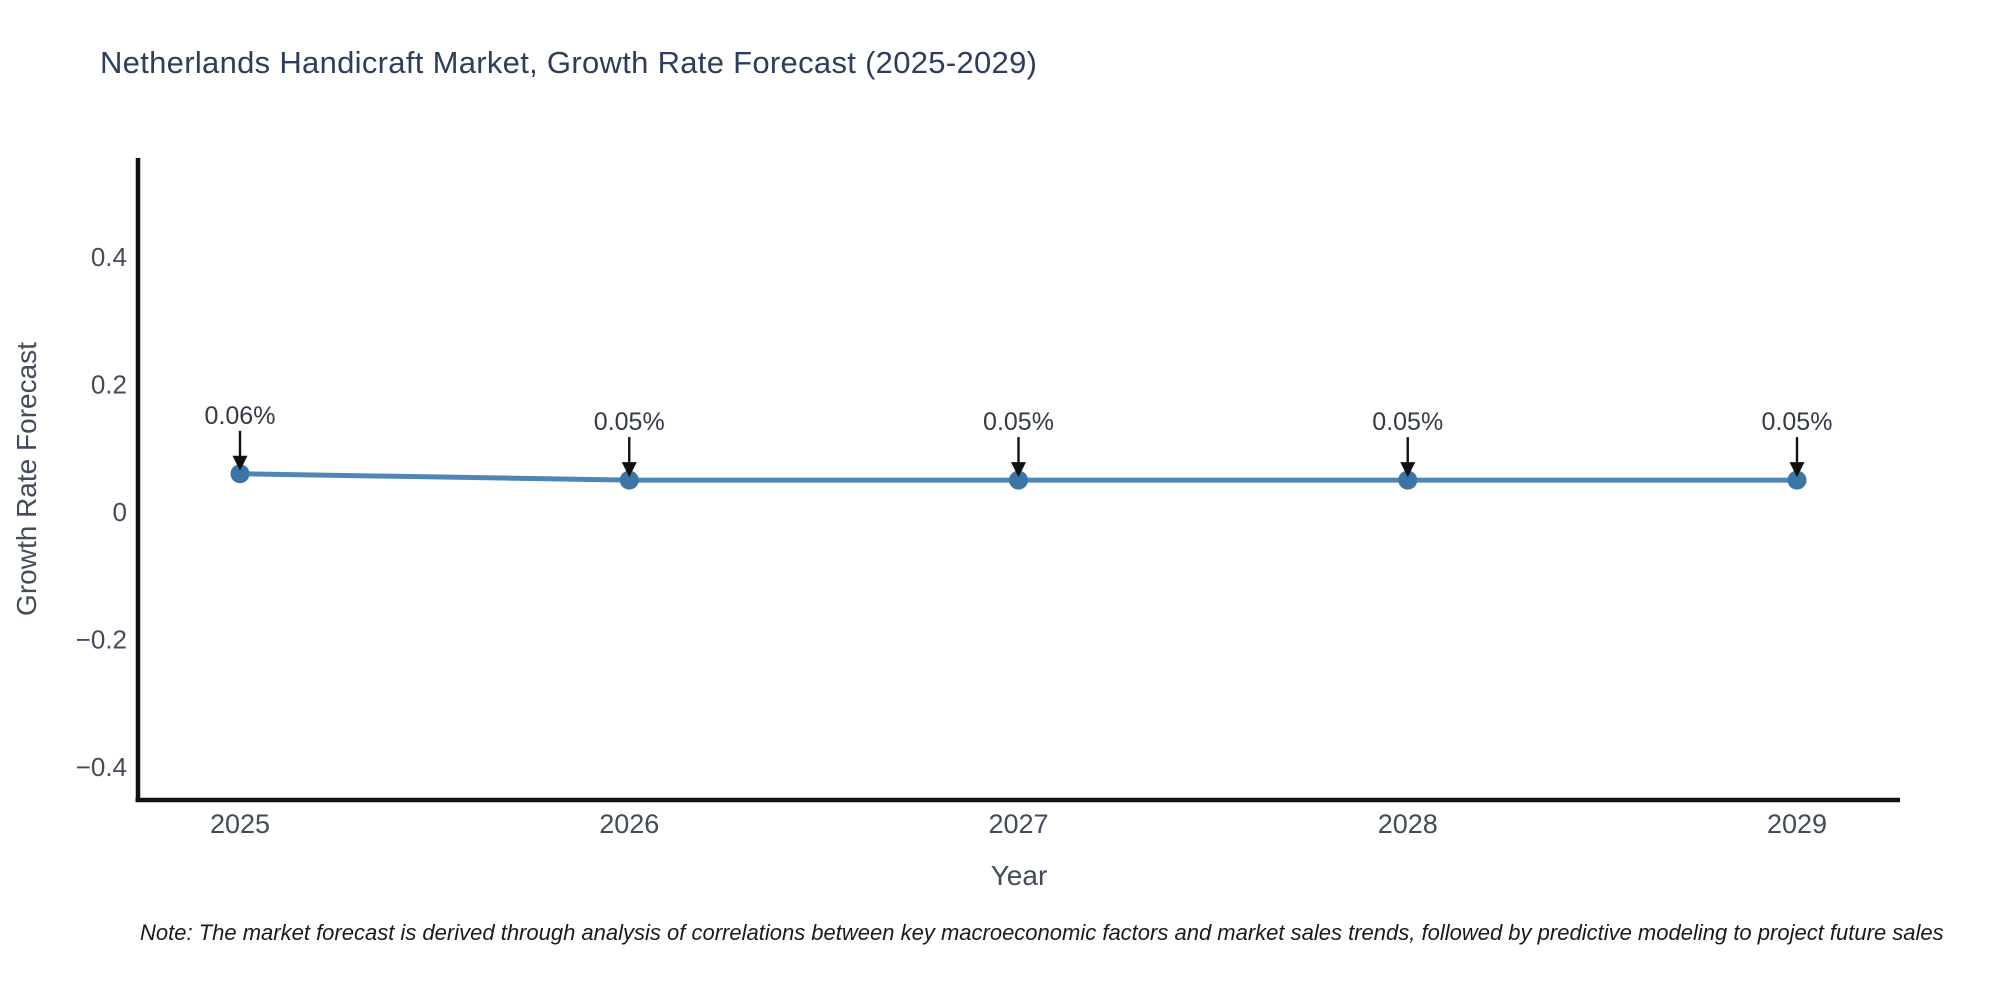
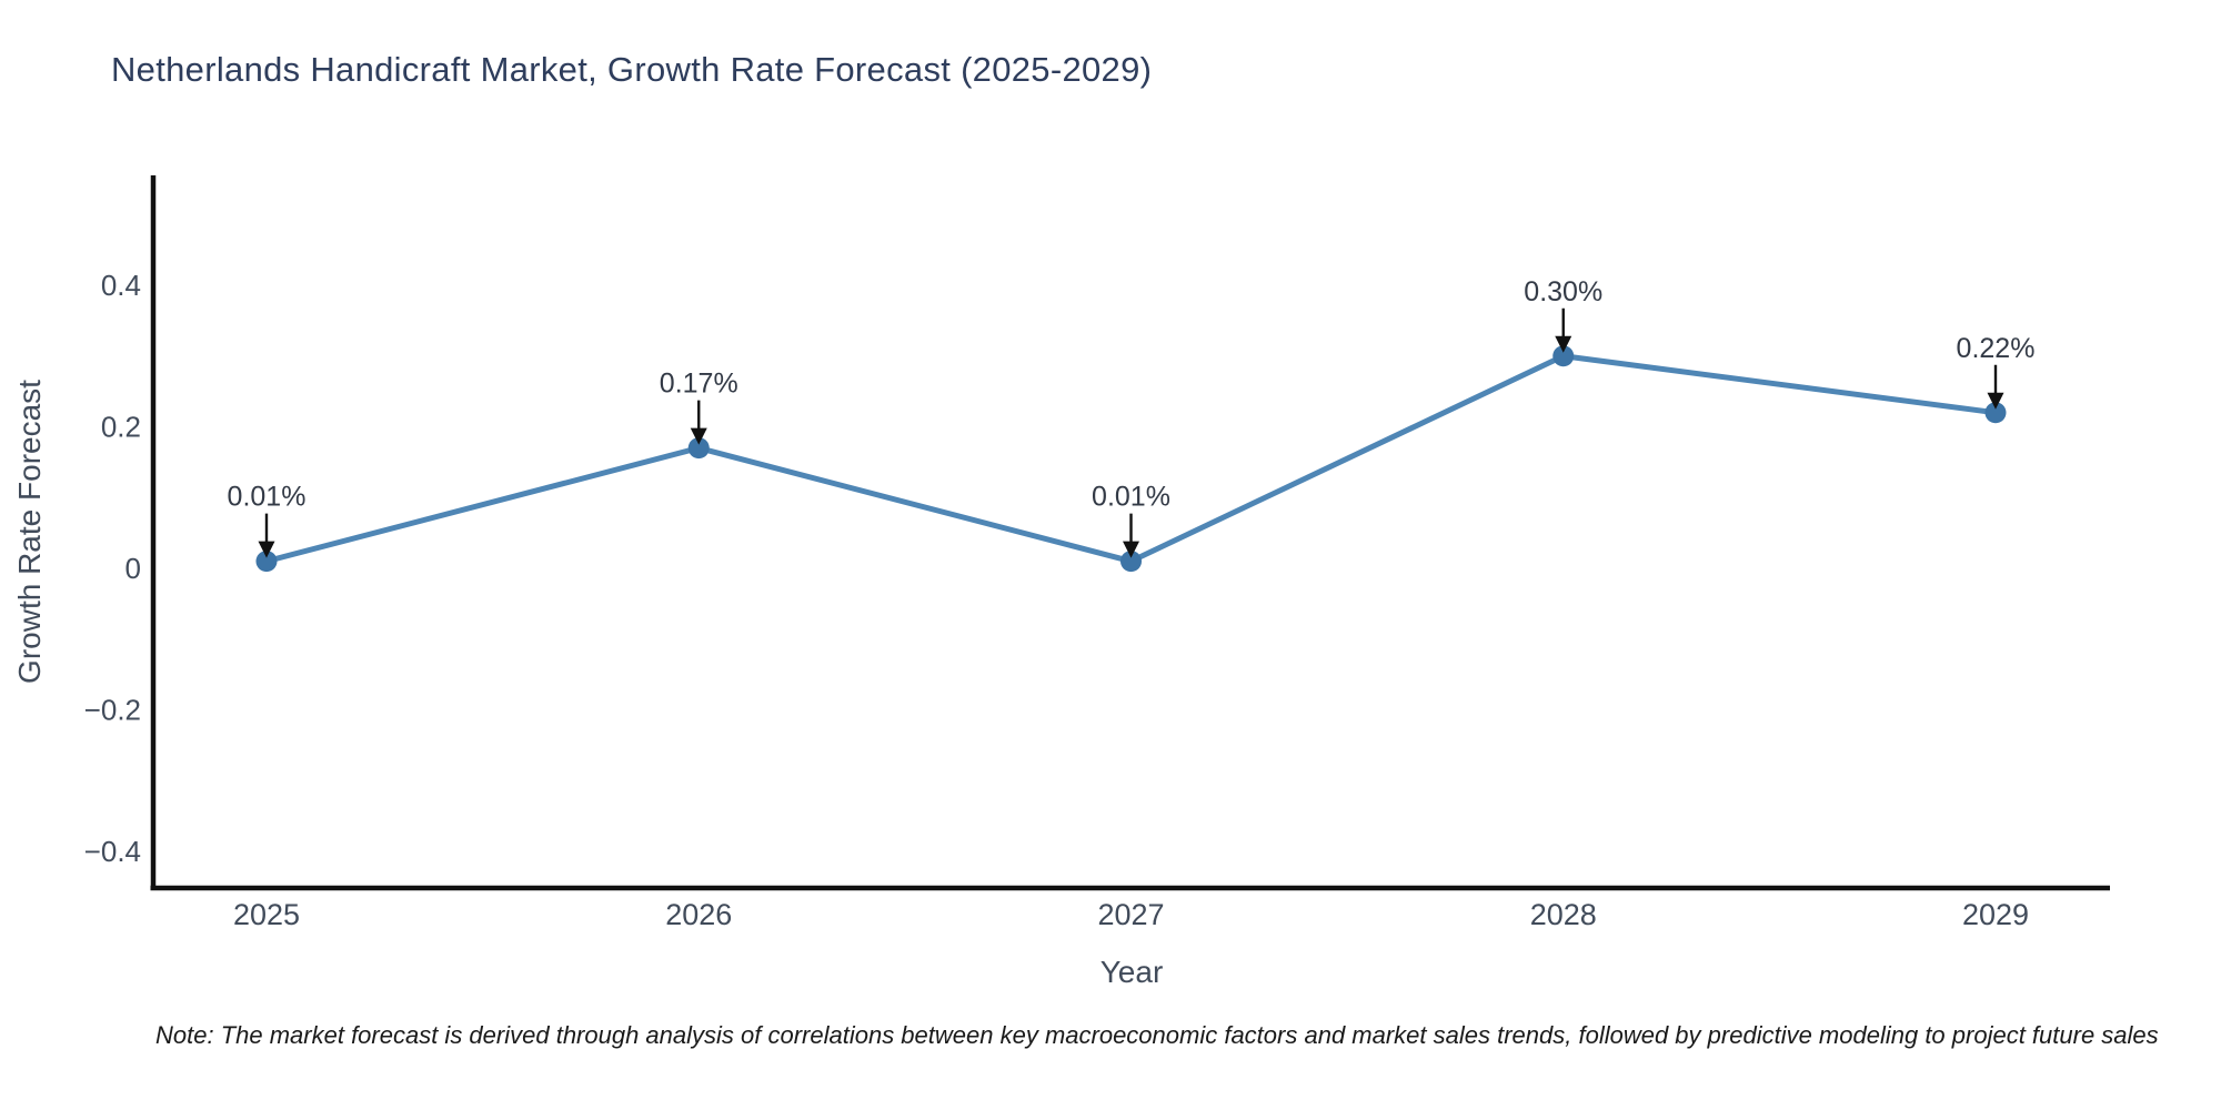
2025: 0.06% -> 0.01%
2026: 0.05% -> 0.17%
2027: 0.05% -> 0.01%
2028: 0.05% -> 0.30%
2029: 0.05% -> 0.22%
